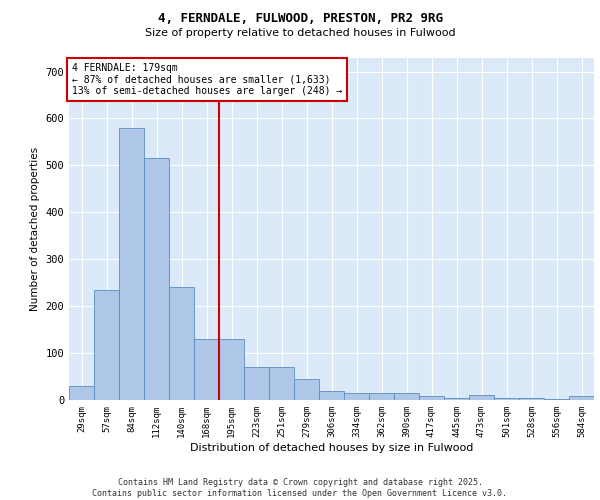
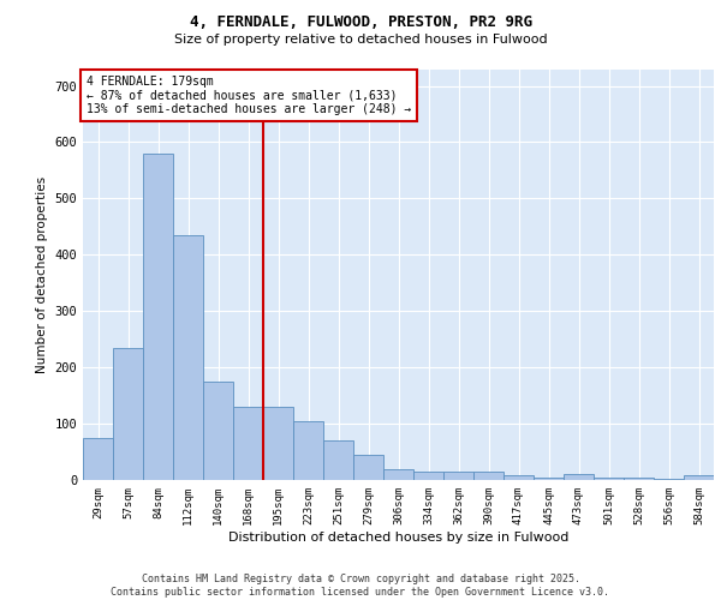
29sqm: 30 -> 75
112sqm: 515 -> 435
140sqm: 240 -> 175
223sqm: 70 -> 105
